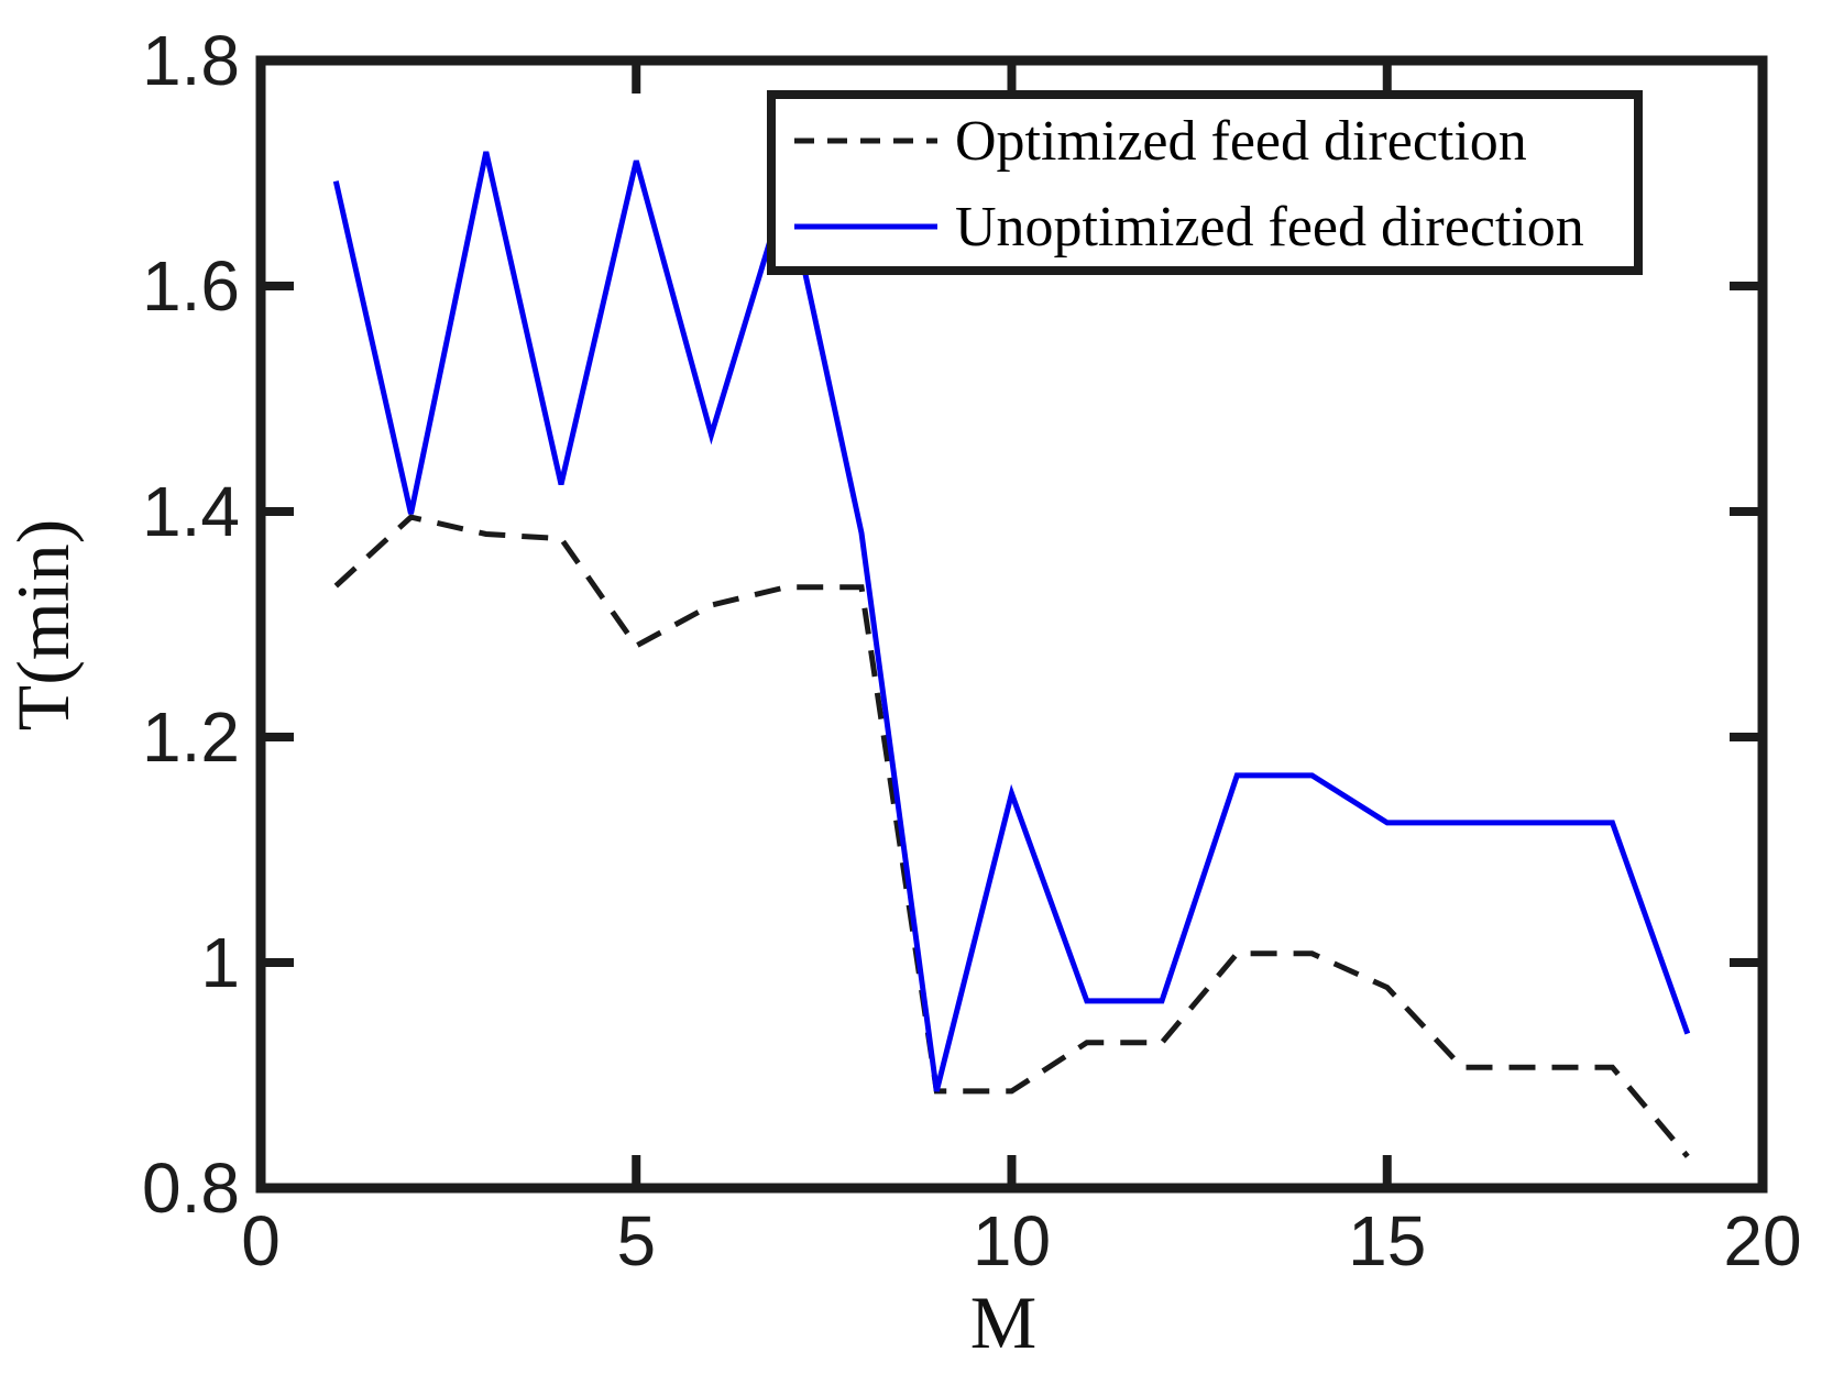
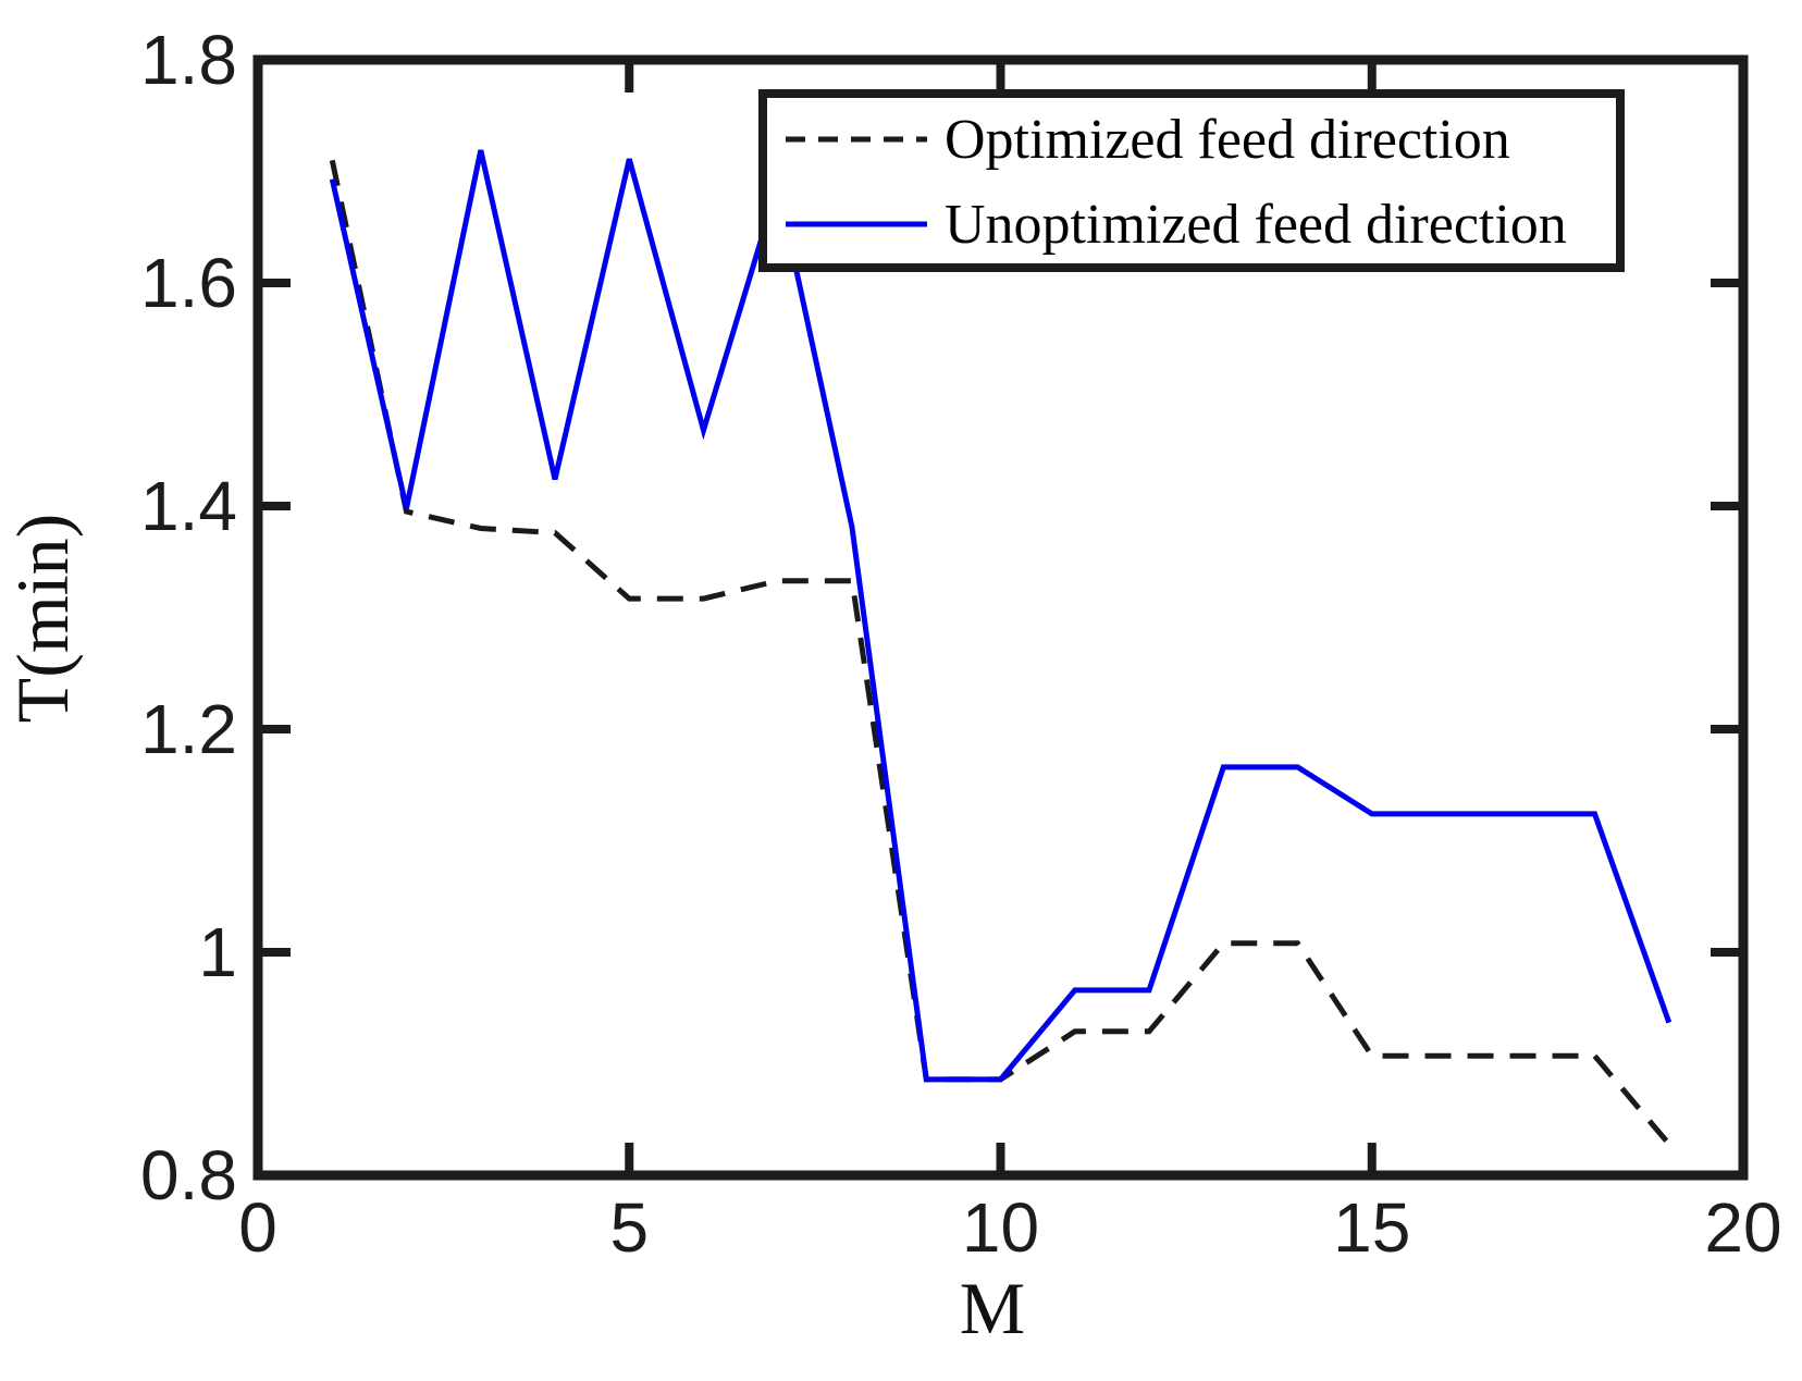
Optimized feed direction/1: 1.334 -> 1.710
Optimized feed direction/5: 1.281 -> 1.317
Unoptimized feed direction/10: 1.150 -> 0.886
Optimized feed direction/15: 0.978 -> 0.907
